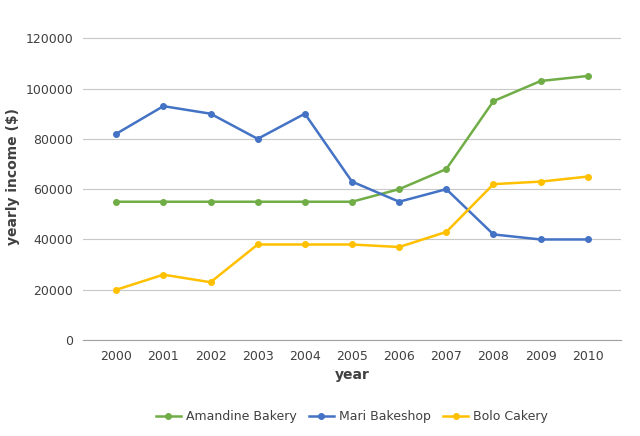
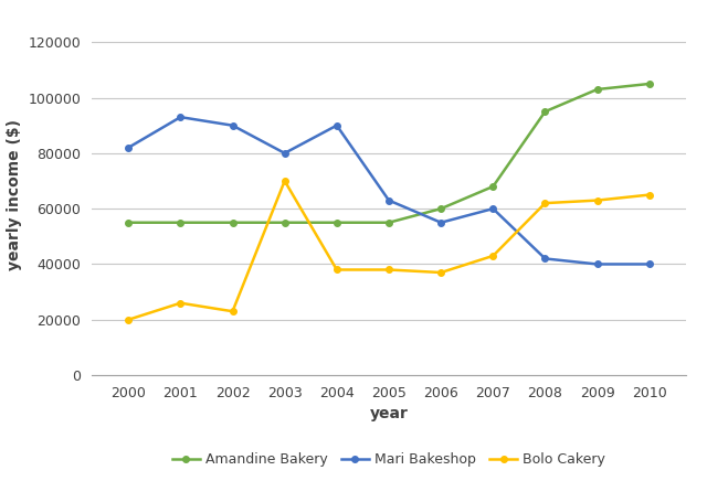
Bolo Cakery/2003: 38000 -> 70000
